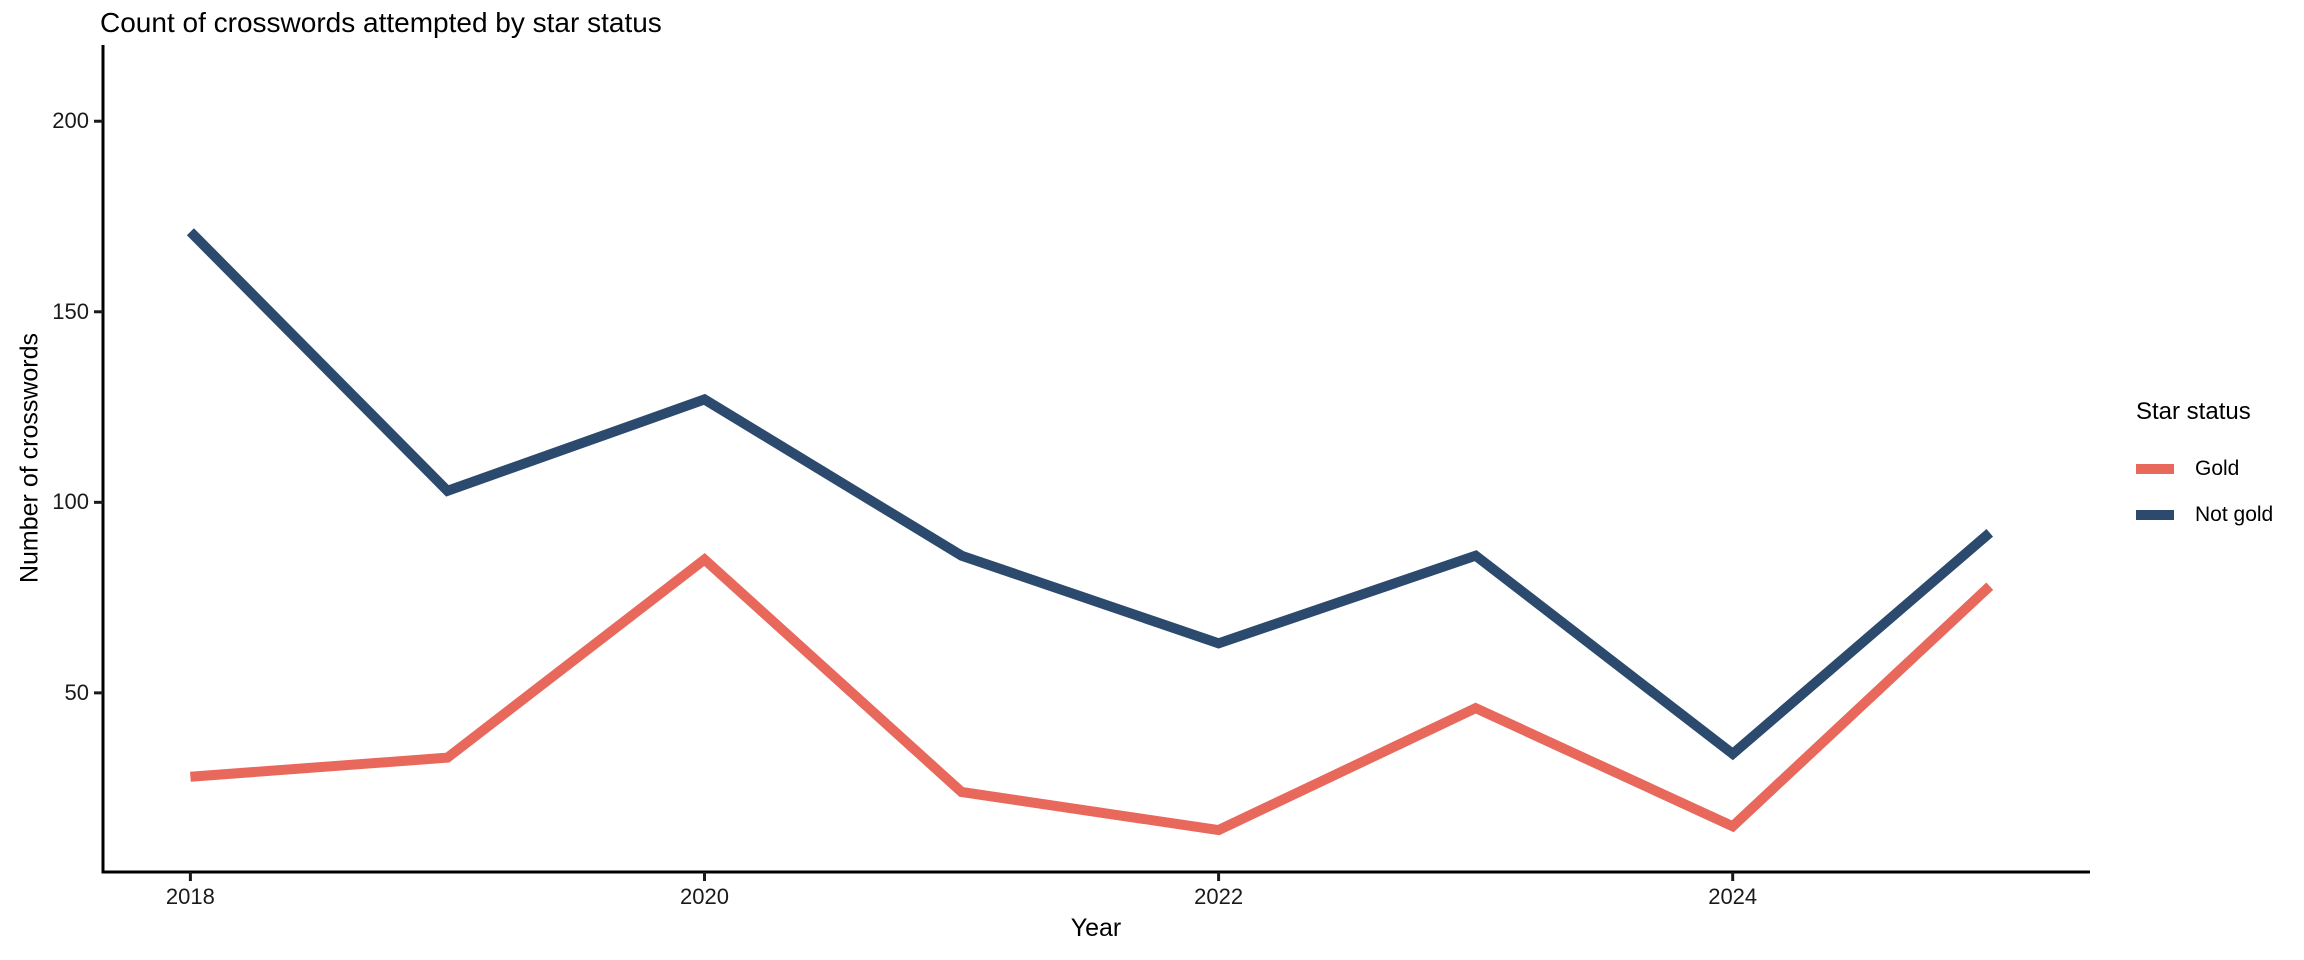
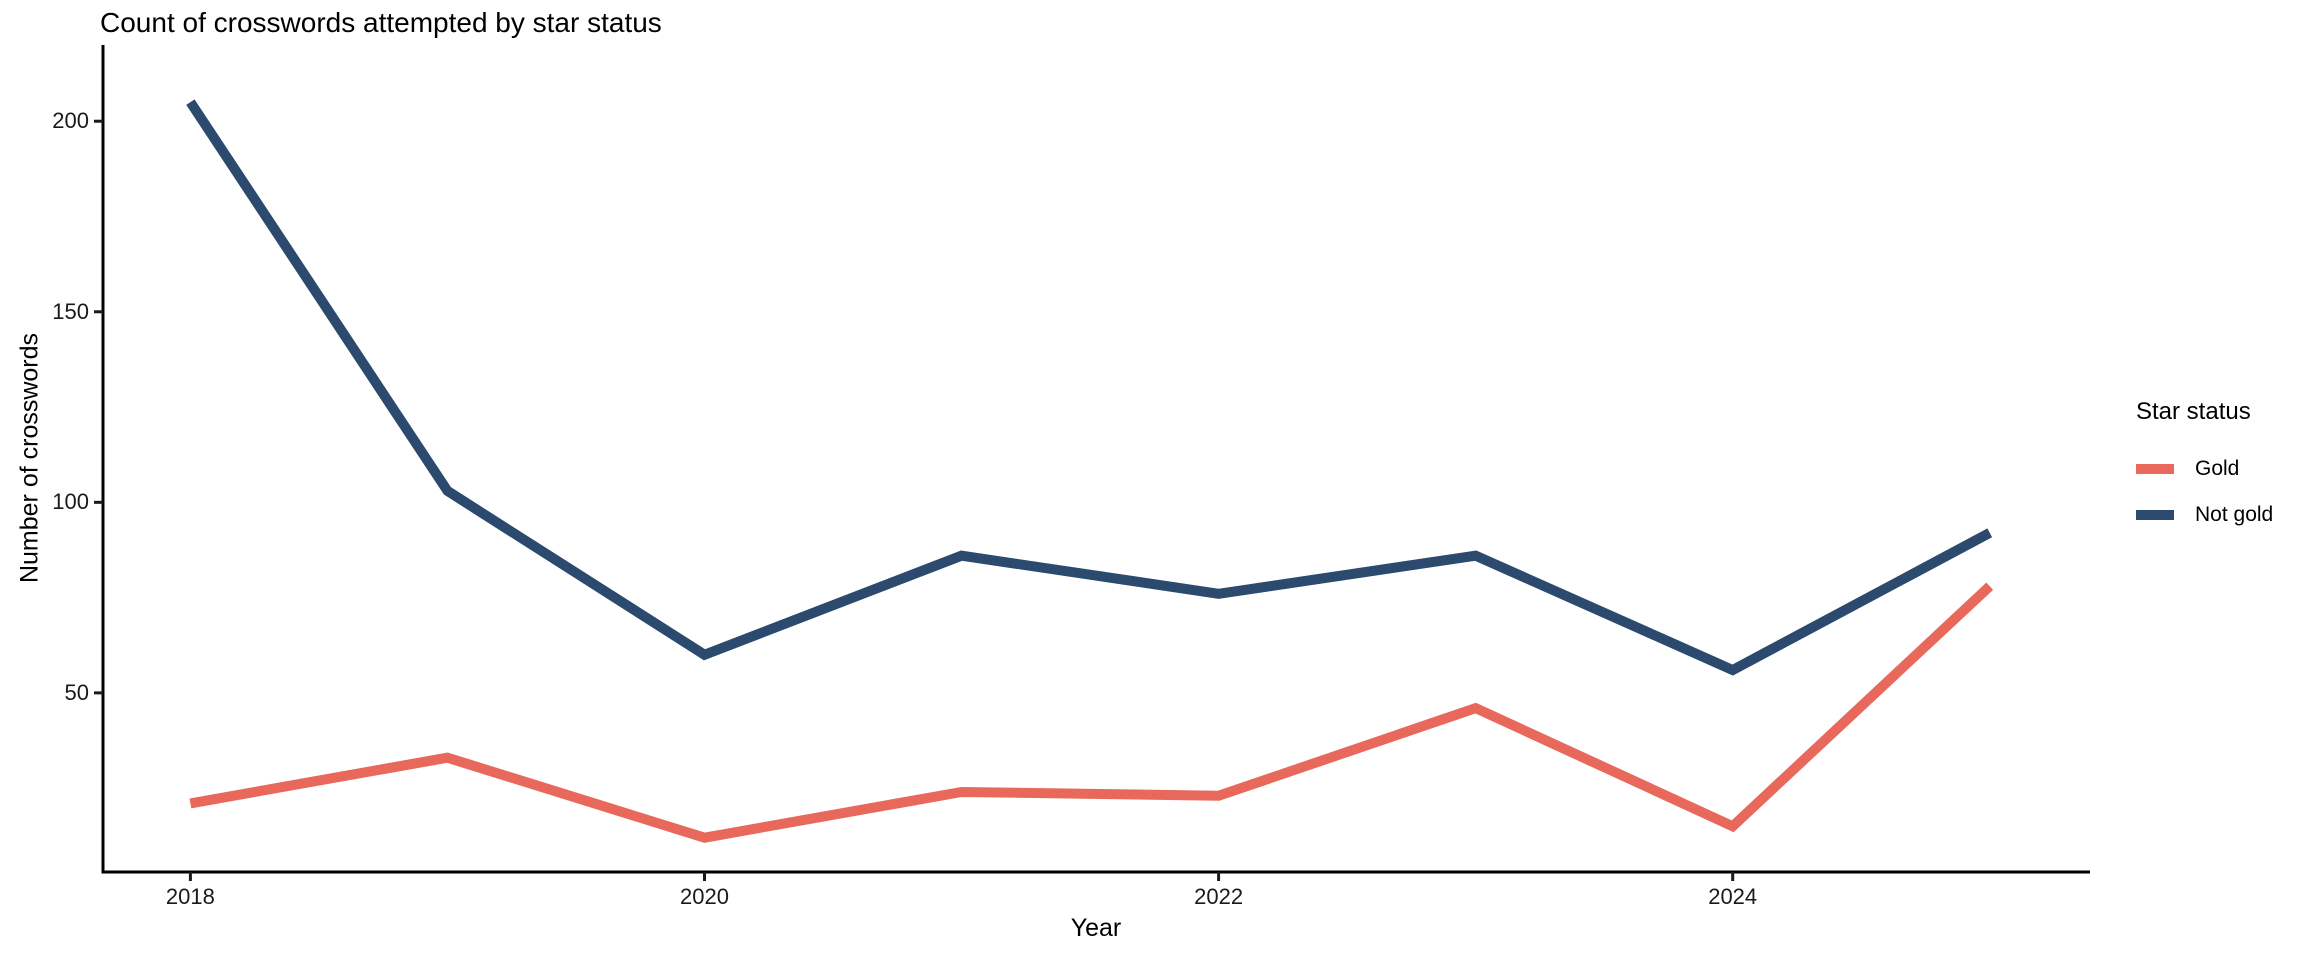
Gold/2018: 28 -> 21
Not gold/2018: 171 -> 205
Gold/2020: 85 -> 12
Not gold/2020: 127 -> 60
Gold/2022: 14 -> 23
Not gold/2022: 63 -> 76
Not gold/2024: 34 -> 56
